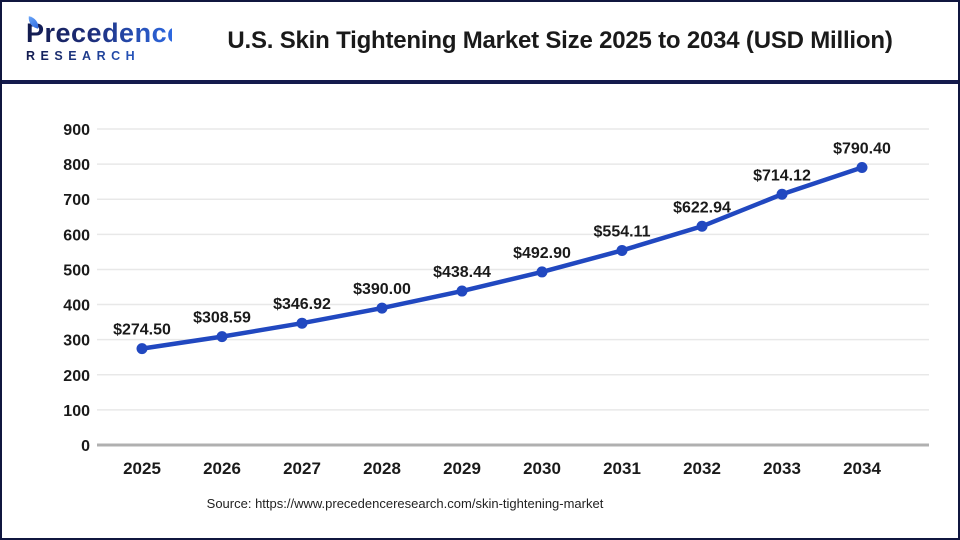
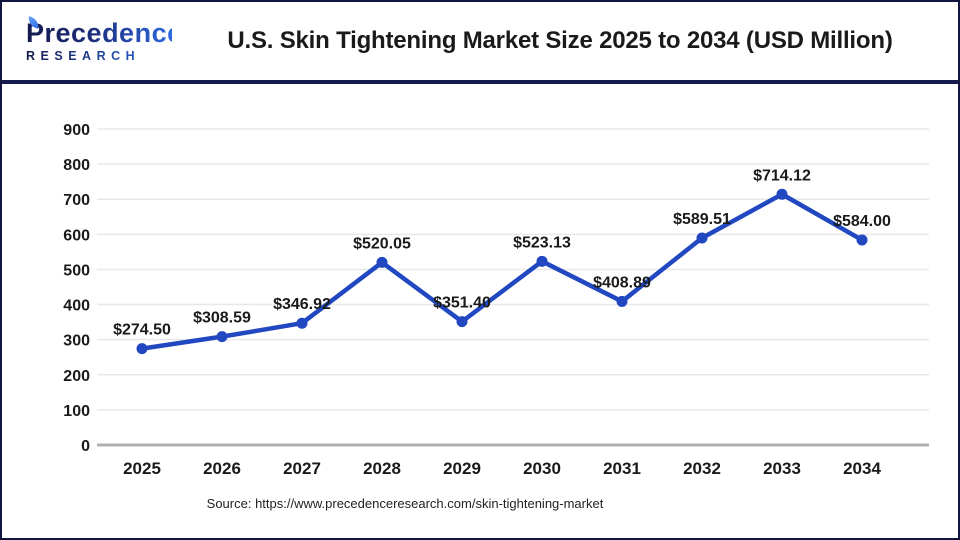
2028: $390.00 -> $520.05
2029: $438.44 -> $351.40
2030: $492.90 -> $523.13
2031: $554.11 -> $408.89
2032: $622.94 -> $589.51
2034: $790.40 -> $584.00
